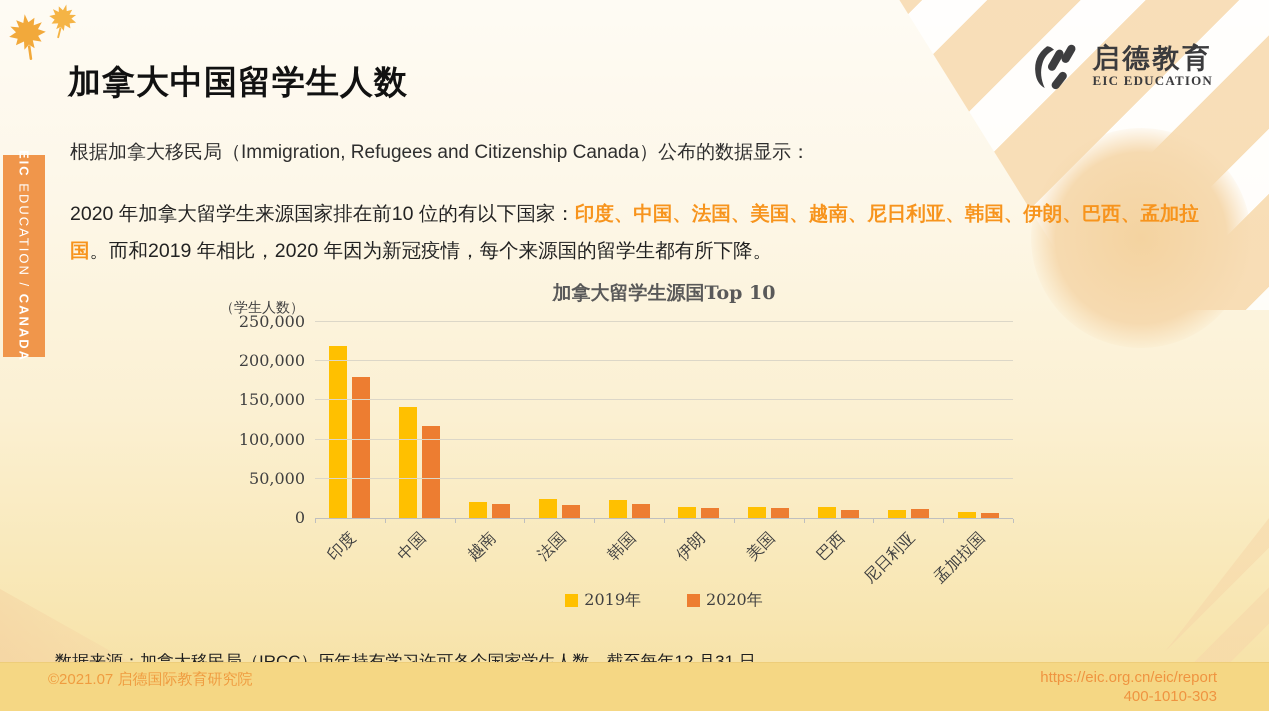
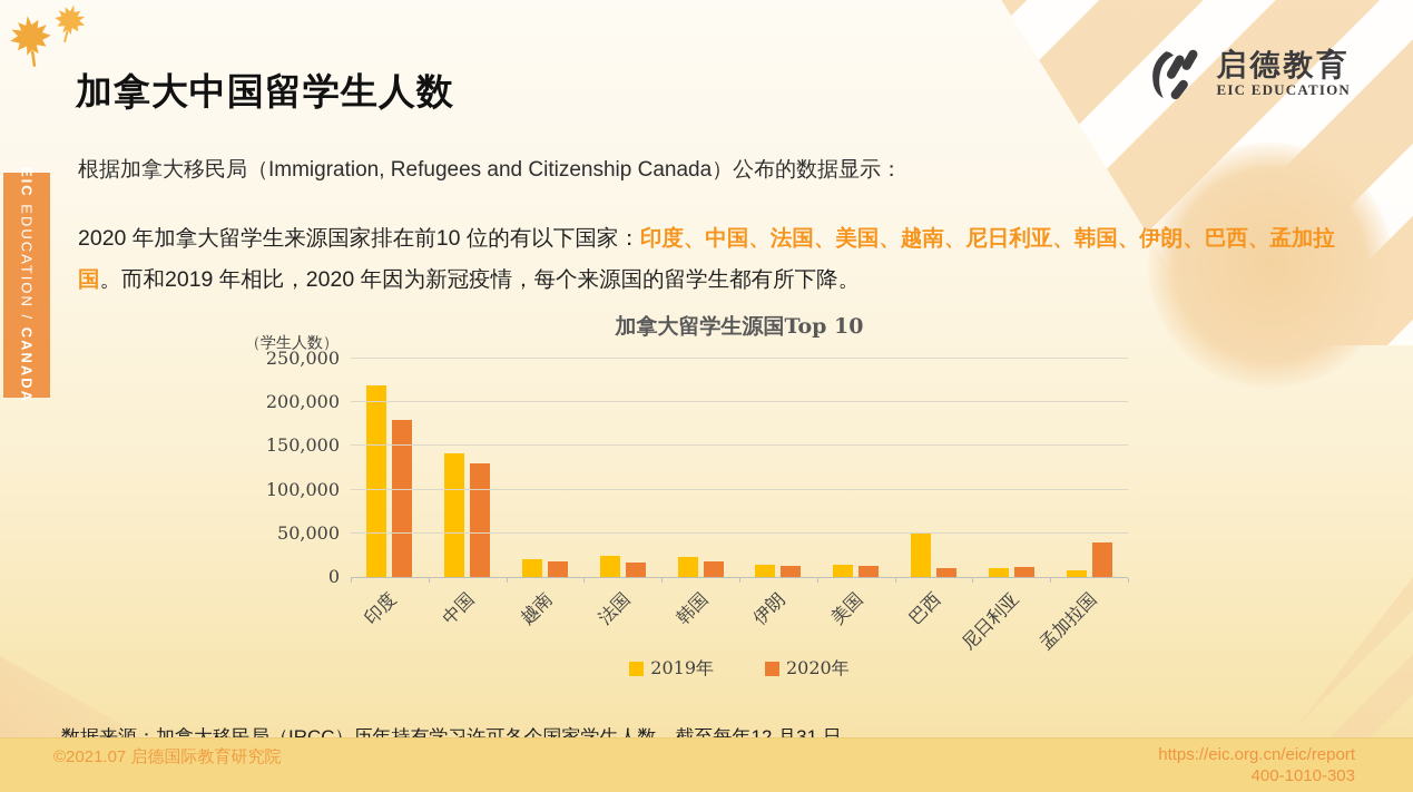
2020年/中国: 120000 -> 130000
2019年/巴西: 10000 -> 50000
2020年/孟加拉国: 10000 -> 40000
